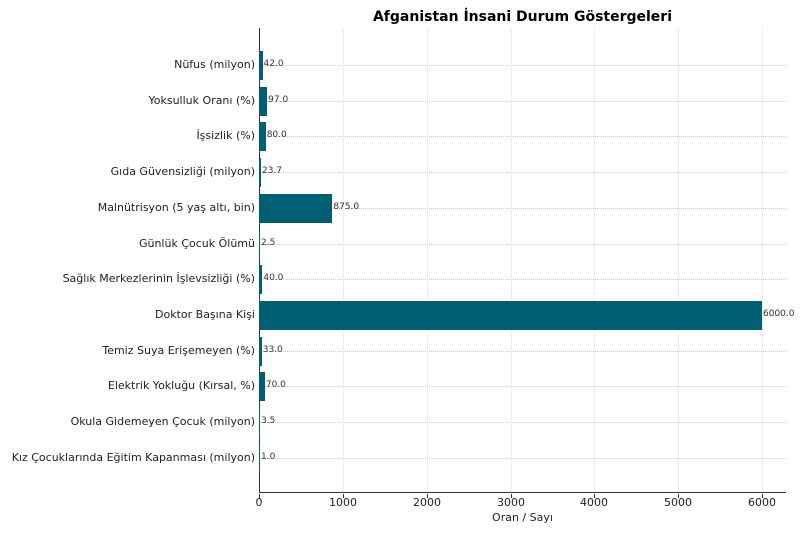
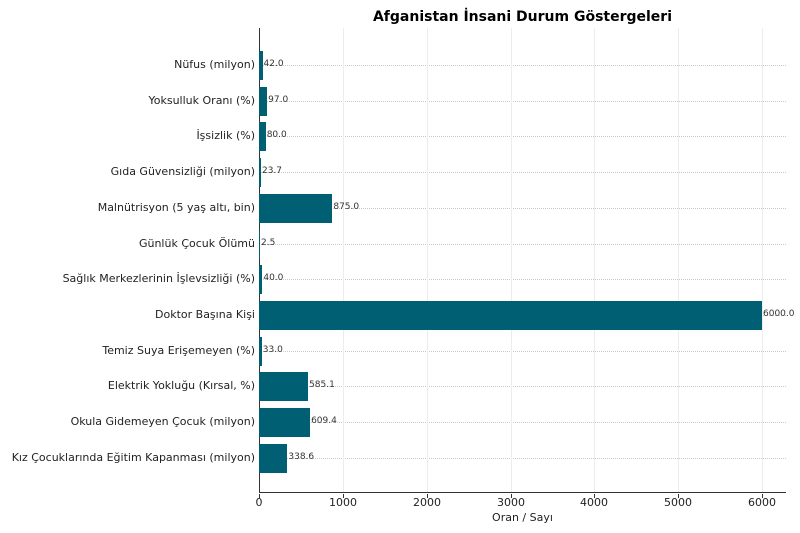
Elektrik Yokluğu (Kırsal, %): 70.0 -> 585.1
Okula Gidemeyen Çocuk (milyon): 3.5 -> 609.4
Kız Çocuklarında Eğitim Kapanması (milyon): 1.0 -> 338.6
